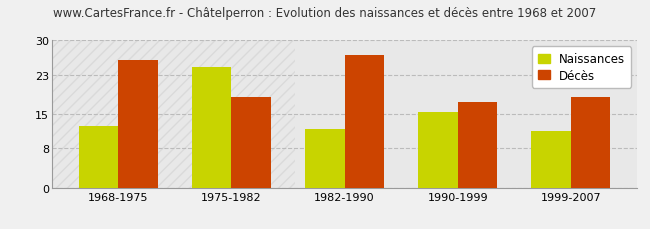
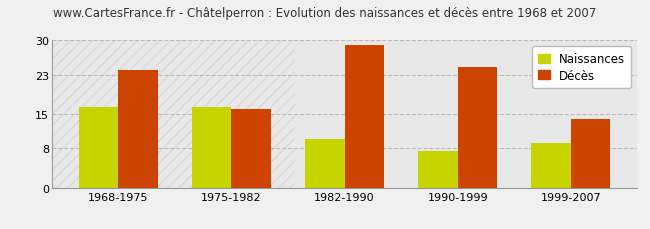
Naissances/1968-1975: 12.5 -> 16.5
Décès/1968-1975: 26.0 -> 24.0
Naissances/1975-1982: 24.5 -> 16.5
Décès/1975-1982: 18.5 -> 16.0
Naissances/1982-1990: 12.0 -> 10.0
Décès/1982-1990: 27.0 -> 29.0
Naissances/1990-1999: 15.5 -> 7.5
Décès/1990-1999: 17.5 -> 24.5
Naissances/1999-2007: 11.5 -> 9.0
Décès/1999-2007: 18.5 -> 14.0
